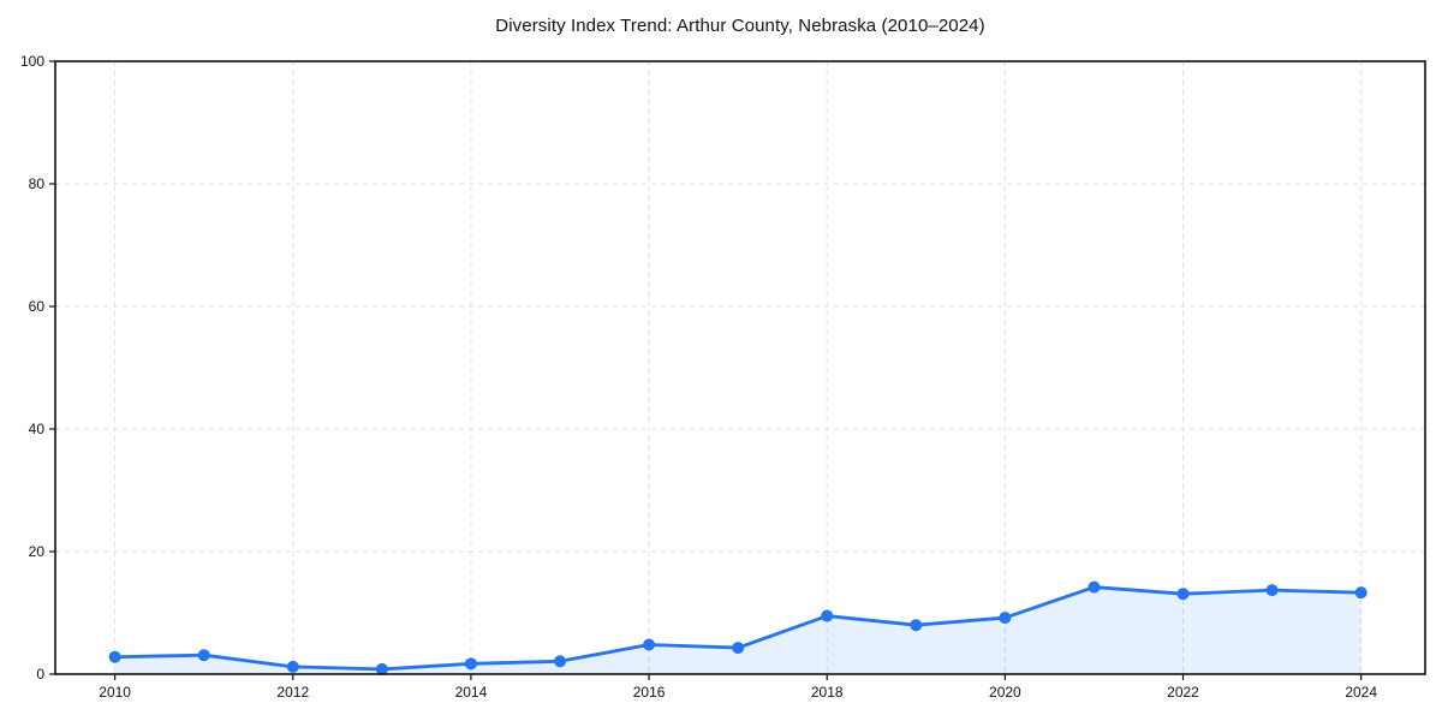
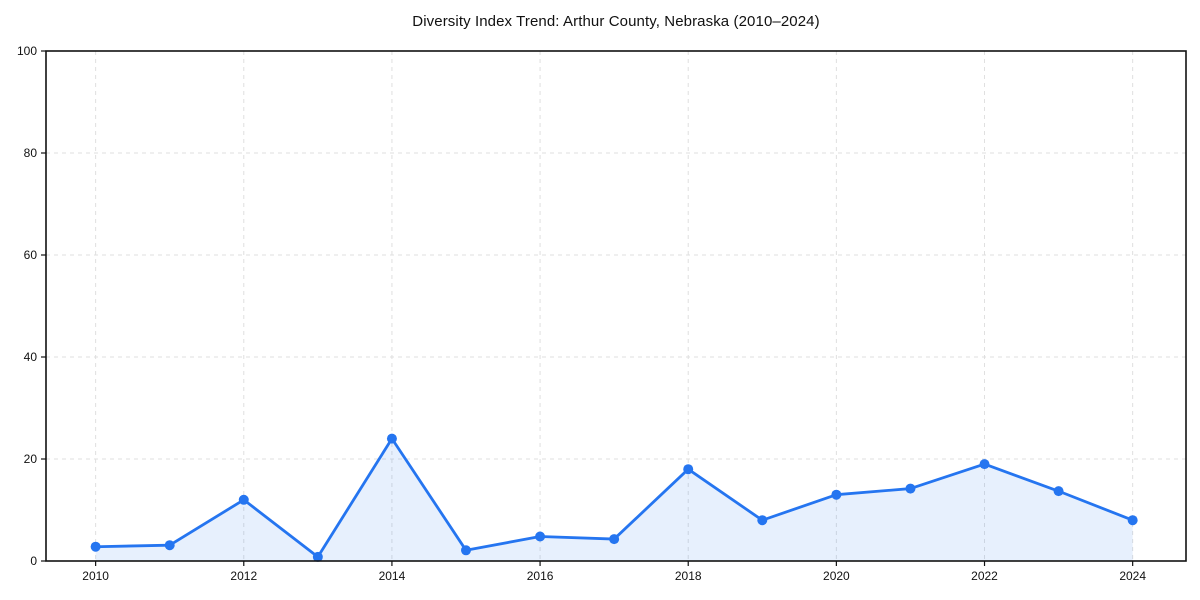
2012: 1 -> 12
2014: 2 -> 24
2018: 10 -> 18
2020: 9 -> 13
2022: 13 -> 19
2024: 13 -> 8
